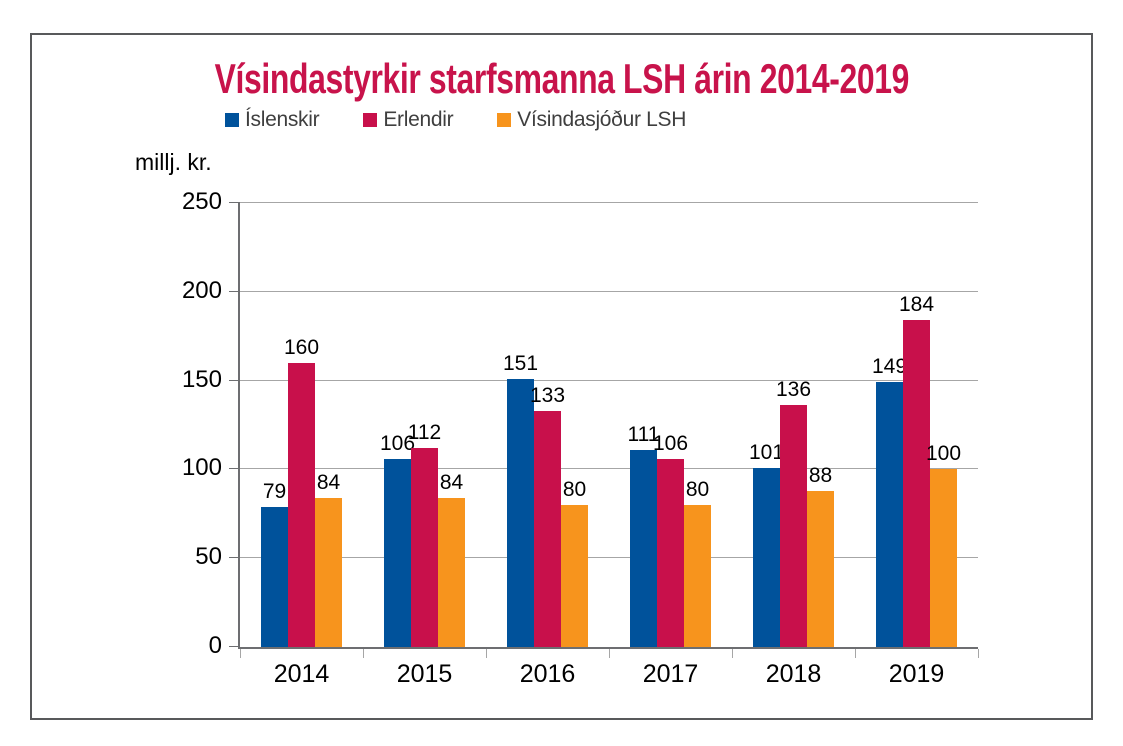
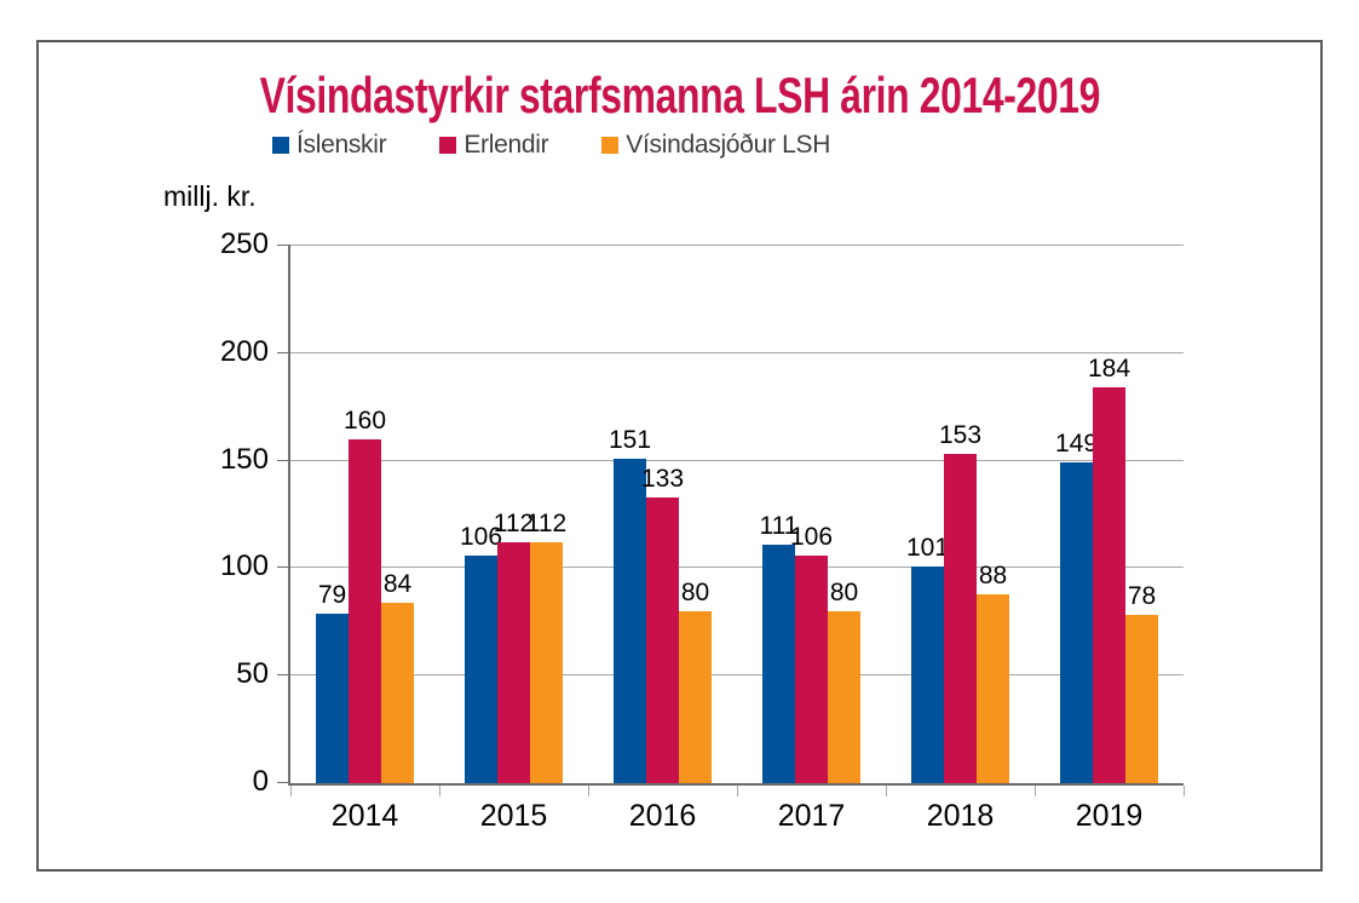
Vísindasjóður LSH/2015: 84 -> 112
Erlendir/2018: 136 -> 153
Vísindasjóður LSH/2019: 100 -> 78
